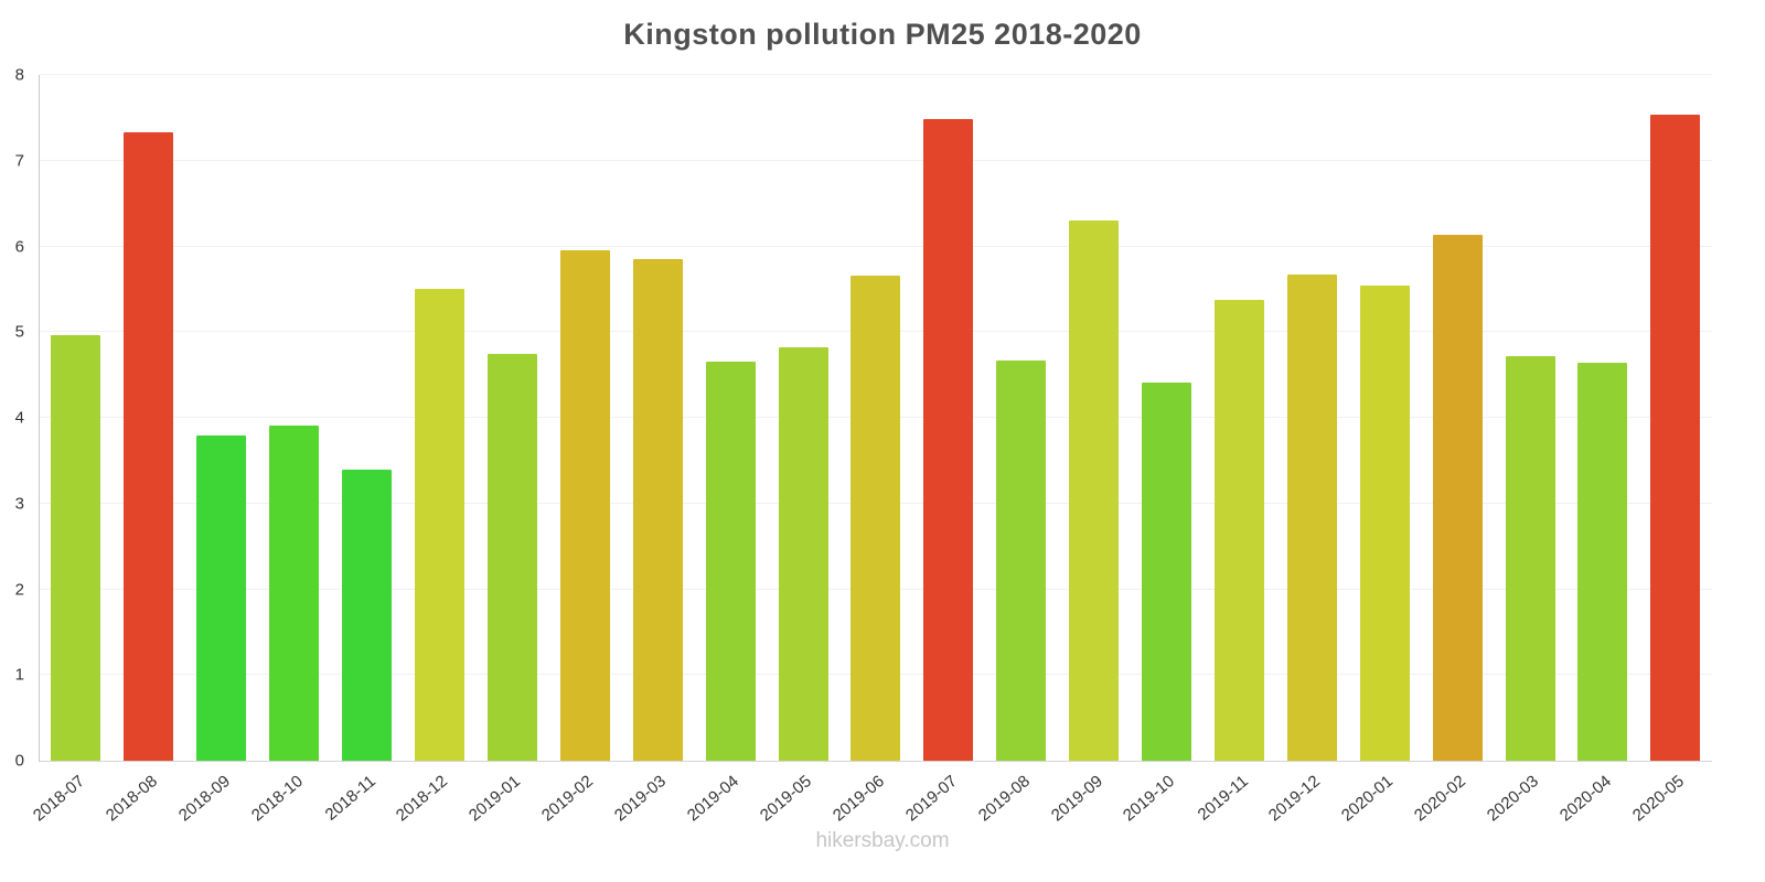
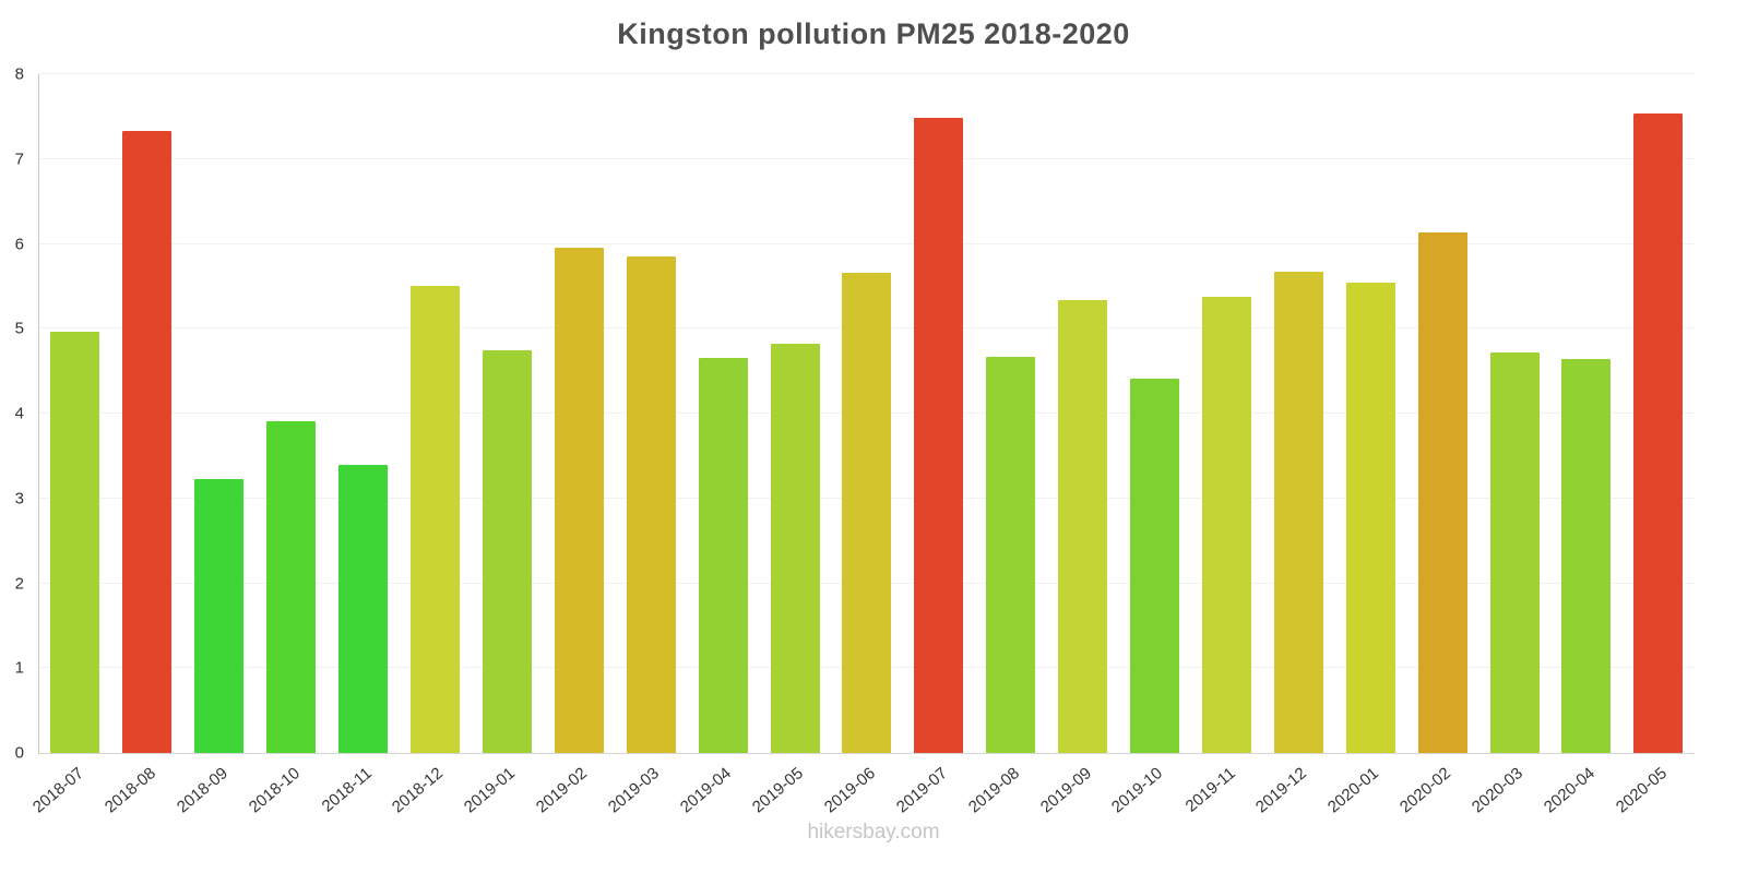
2018-09: 3.8 -> 3.2
2019-09: 6.3 -> 5.3
